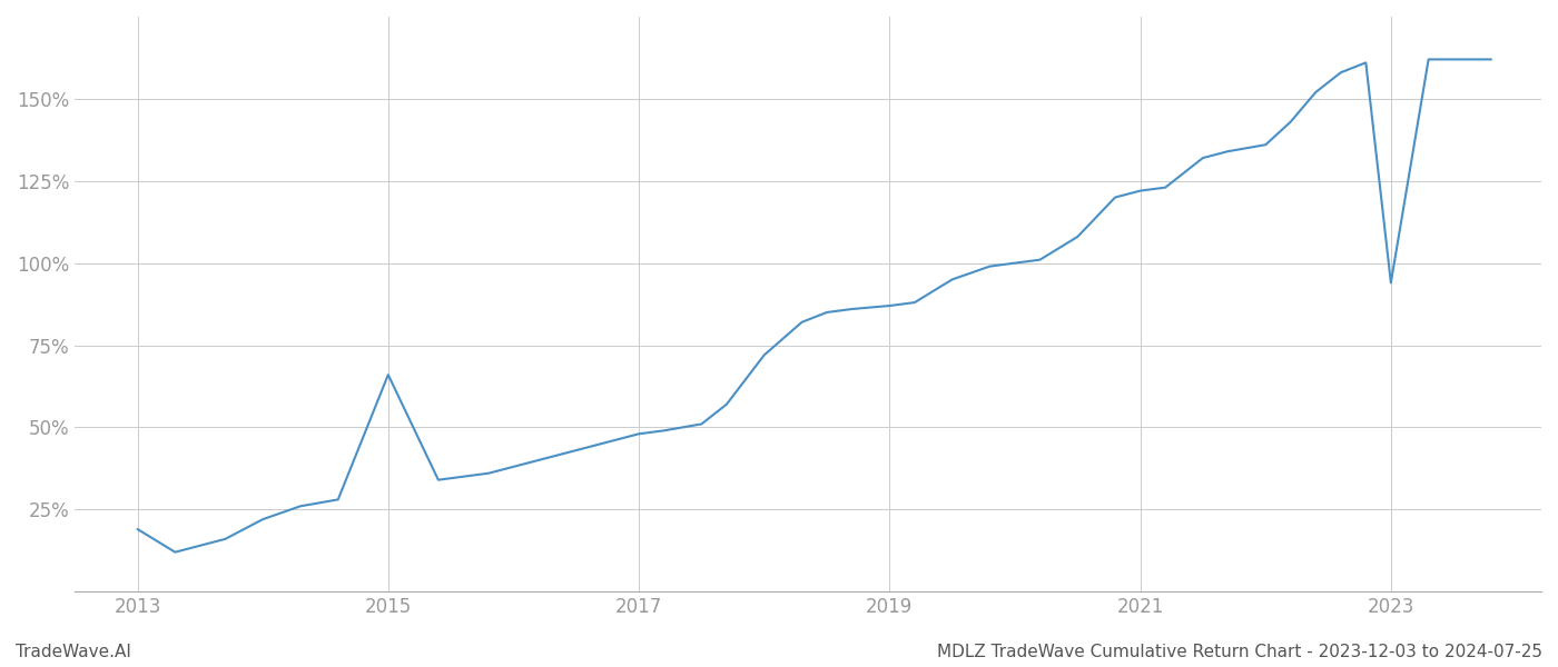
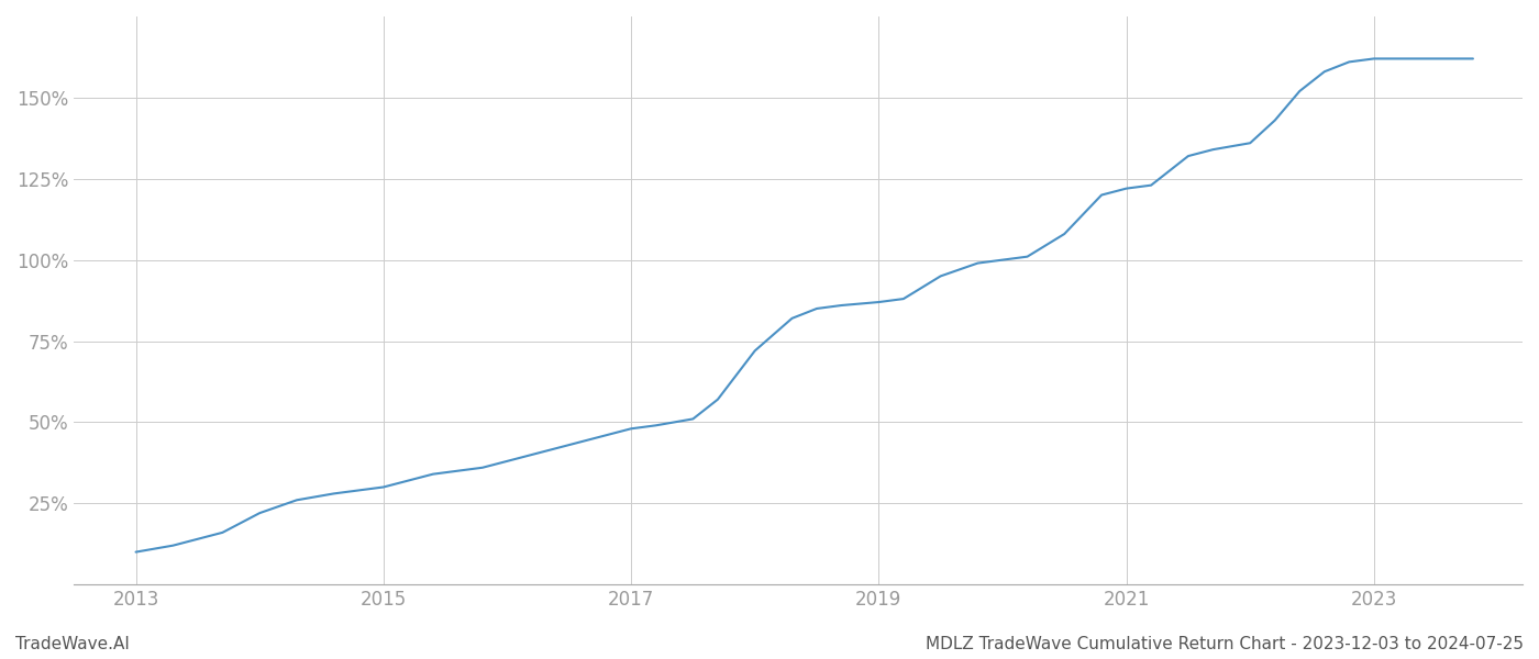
2013: 19.0% -> 10.0%
2015: 66.0% -> 30.0%
2023: 94.0% -> 162.0%
